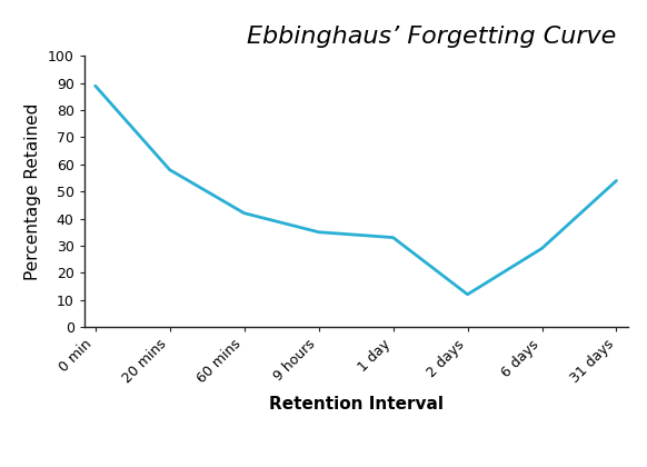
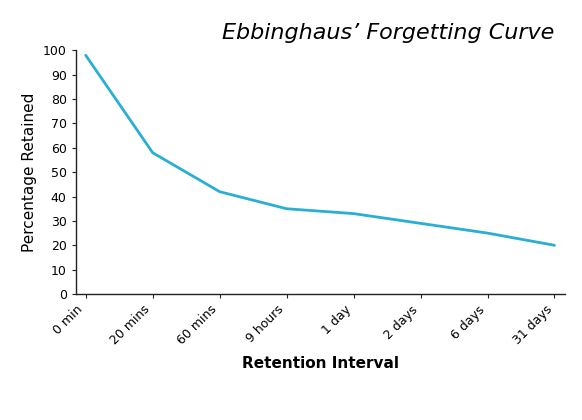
0 min: 89 -> 98
2 days: 12 -> 29
6 days: 29 -> 25
31 days: 54 -> 20
